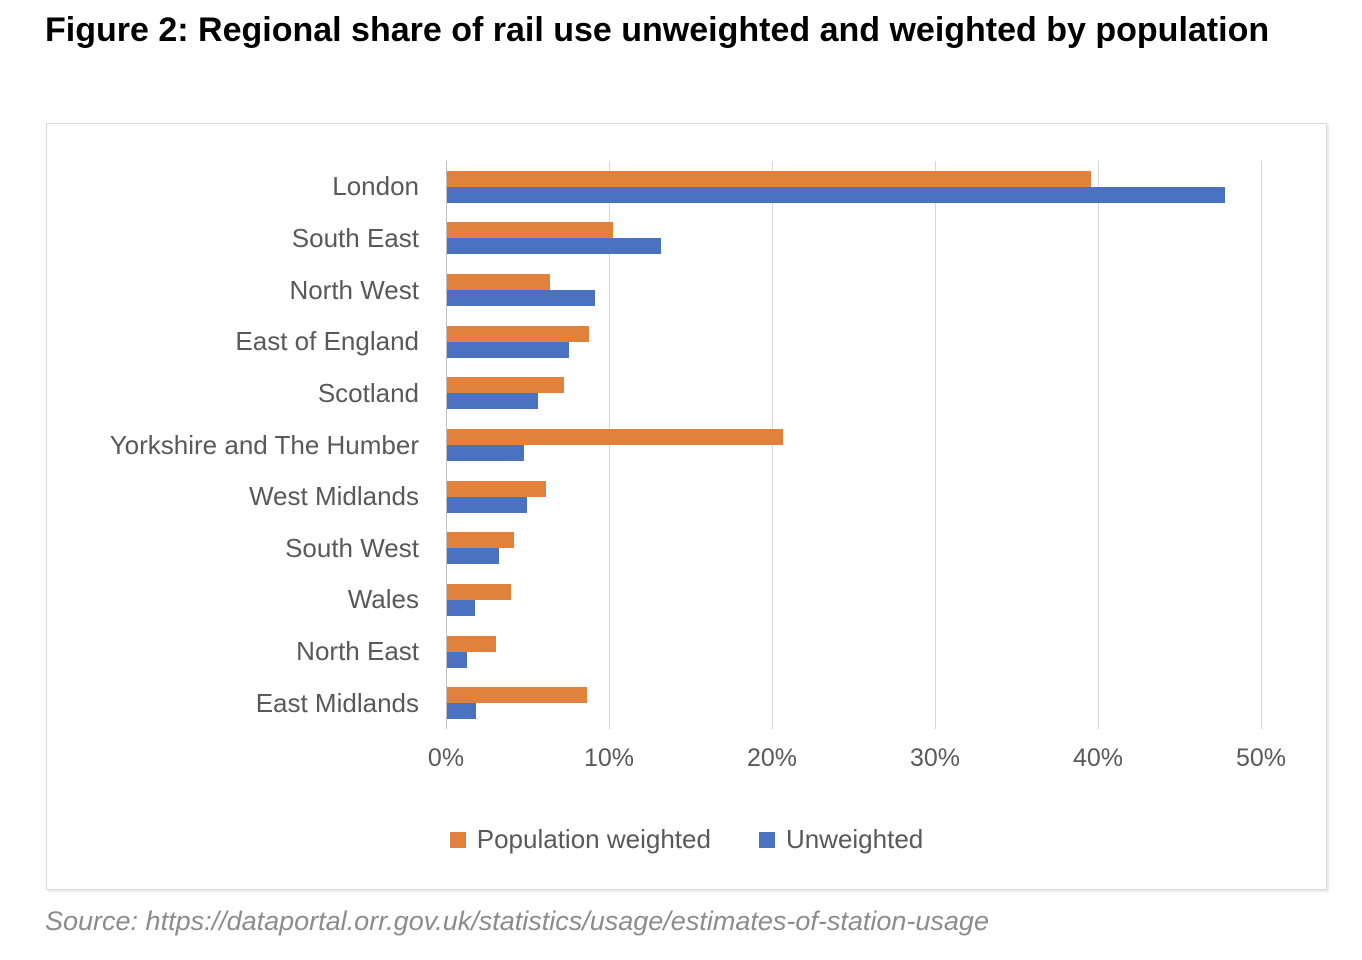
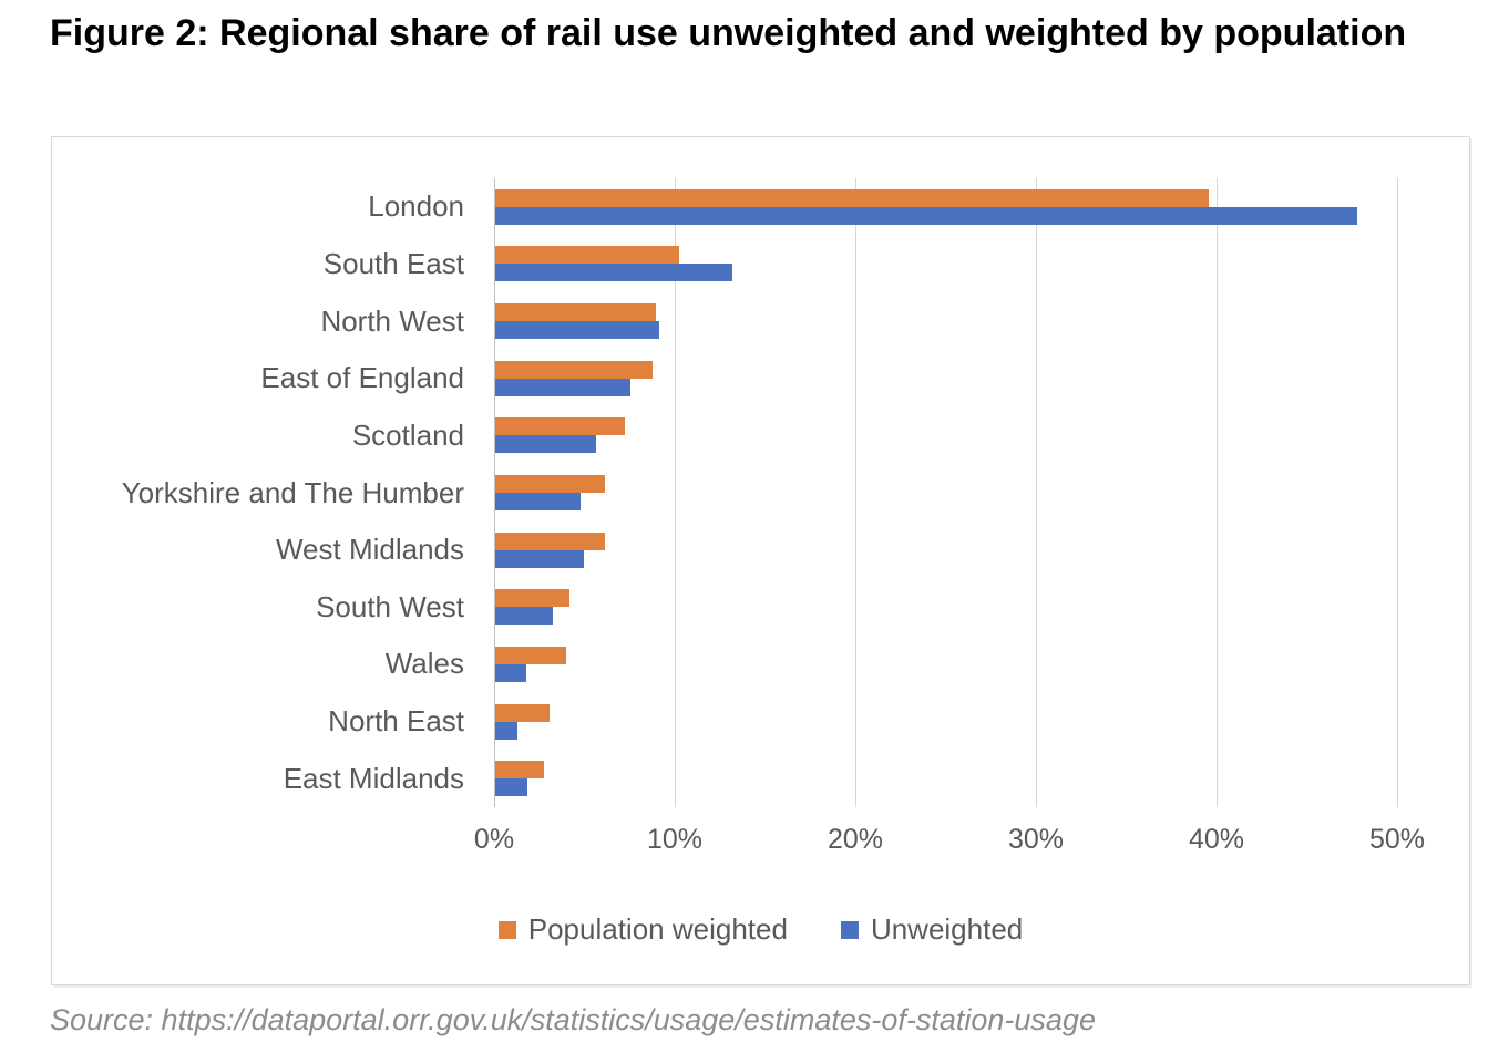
Population weighted/North West: 6.3% -> 8.9%
Population weighted/Yorkshire and The Humber: 20.6% -> 6.1%
Population weighted/East Midlands: 8.6% -> 2.7%
